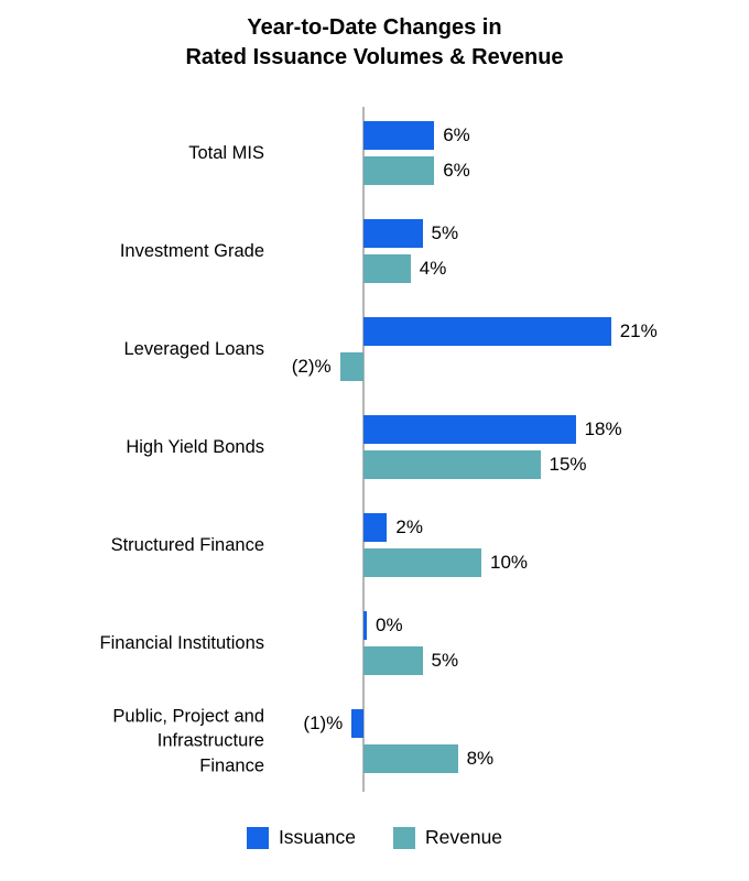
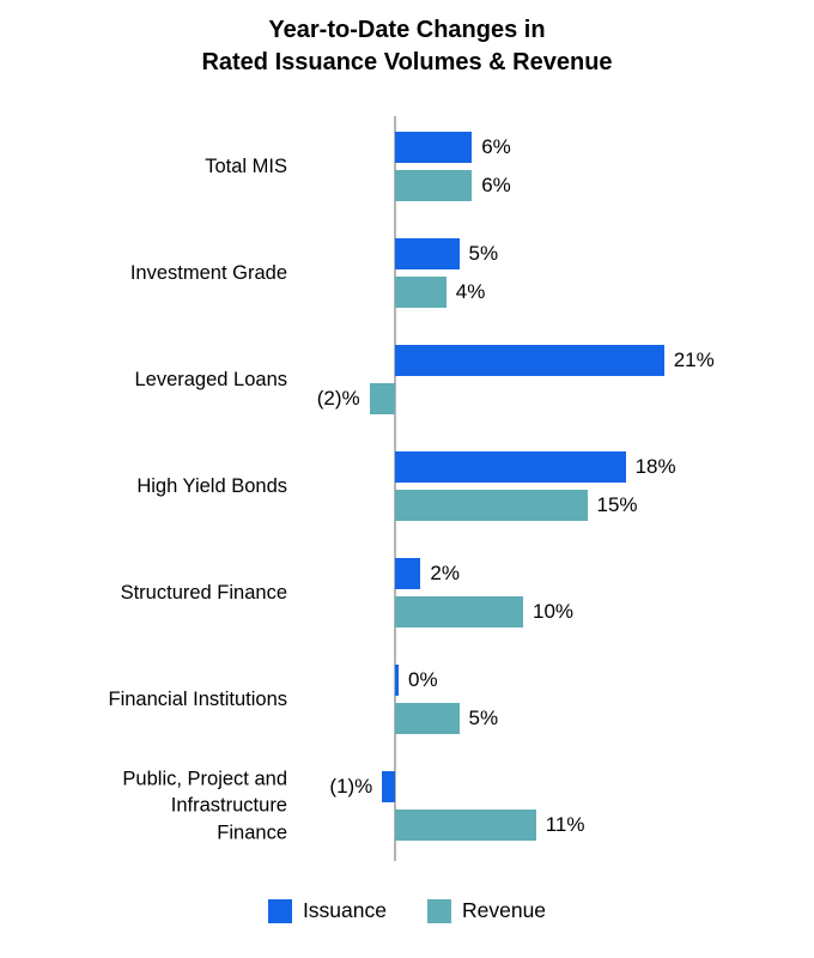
Revenue/Public, Project and Infrastructure Finance: 8% -> 11%
